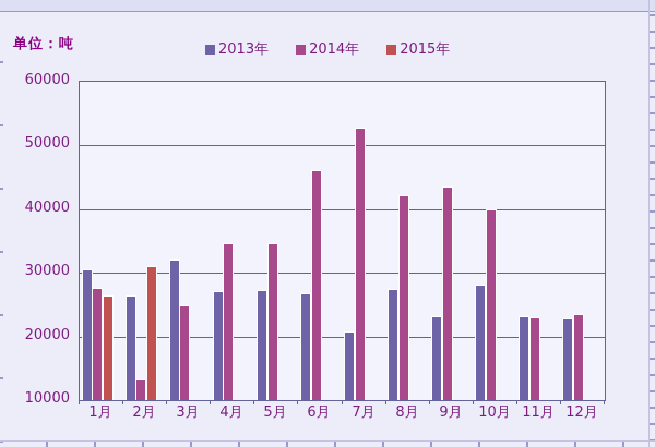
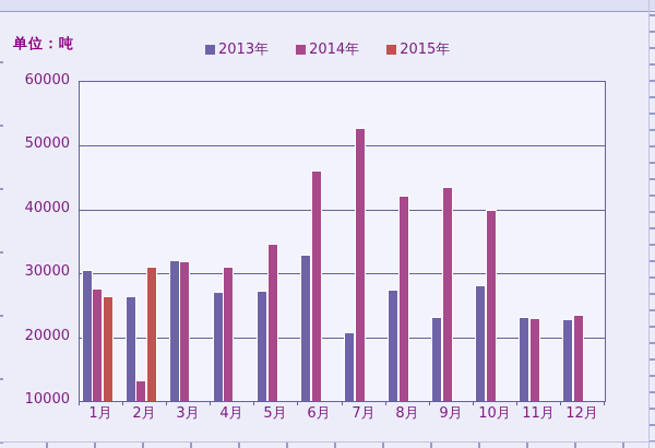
2014年/3月: 25000 -> 32000
2014年/4月: 35000 -> 31000
2013年/6月: 27000 -> 33000
